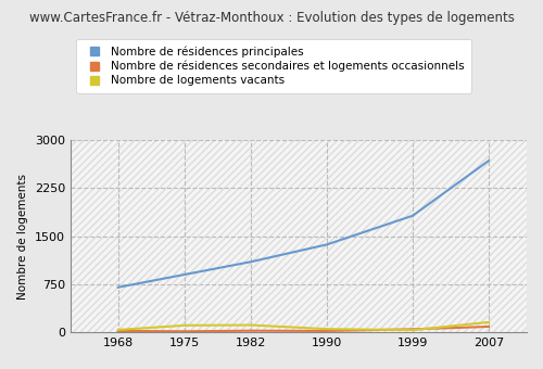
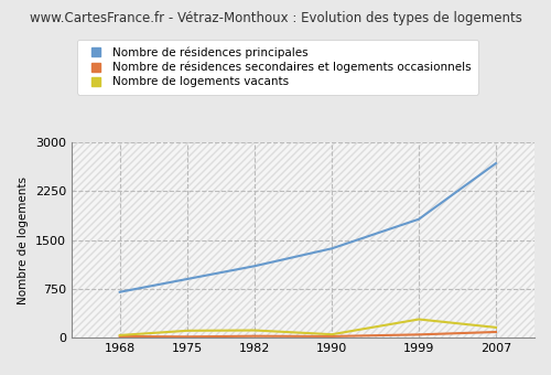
Nombre de logements vacants/1999: 30 -> 280
